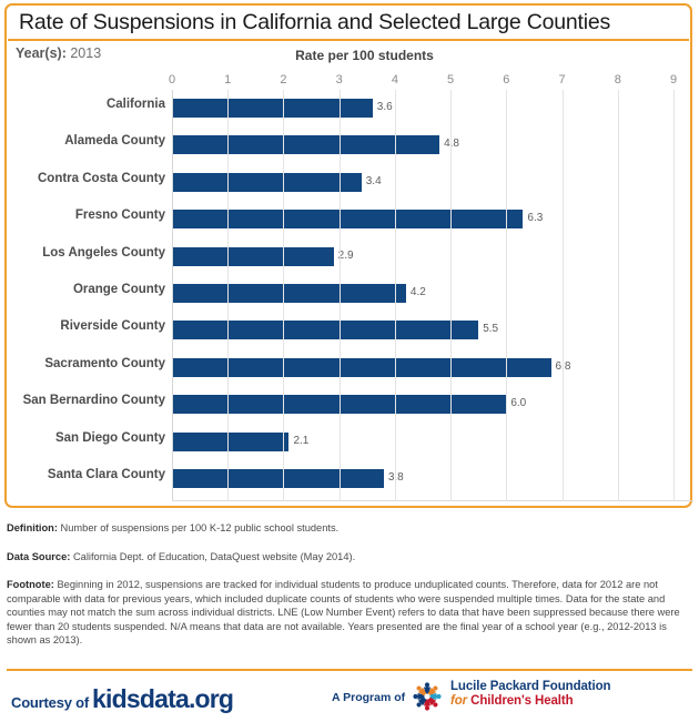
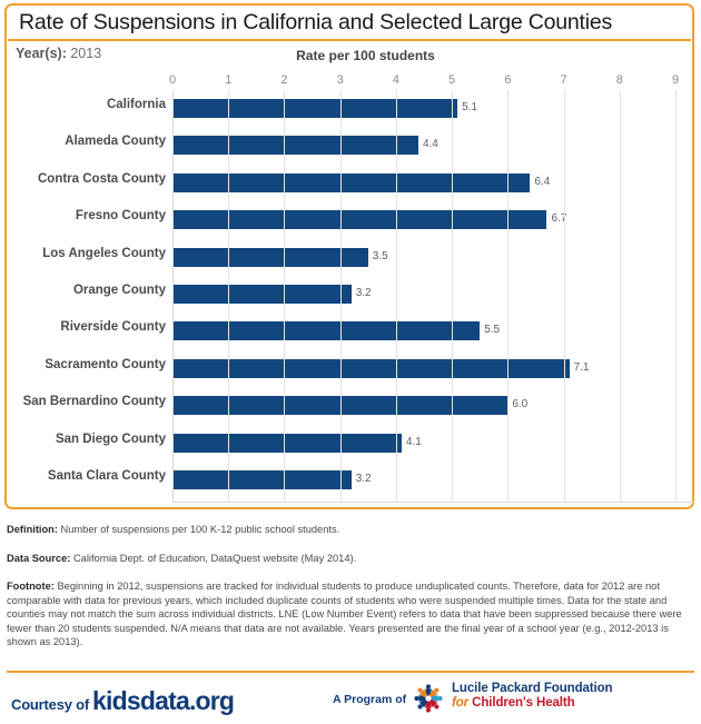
California: 3.6 -> 5.1
Alameda County: 4.8 -> 4.4
Contra Costa County: 3.4 -> 6.4
Fresno County: 6.3 -> 6.7
Los Angeles County: 2.9 -> 3.5
Orange County: 4.2 -> 3.2
Sacramento County: 6.8 -> 7.1
San Diego County: 2.1 -> 4.1
Santa Clara County: 3.8 -> 3.2
